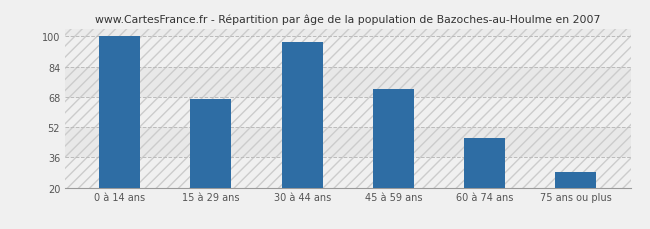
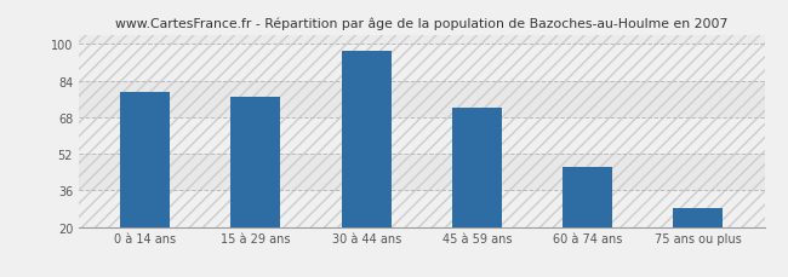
0 à 14 ans: 100 -> 79
15 à 29 ans: 67 -> 77
